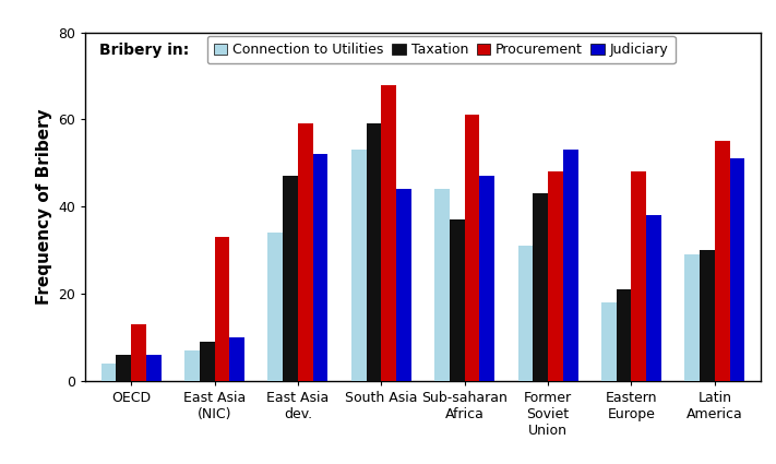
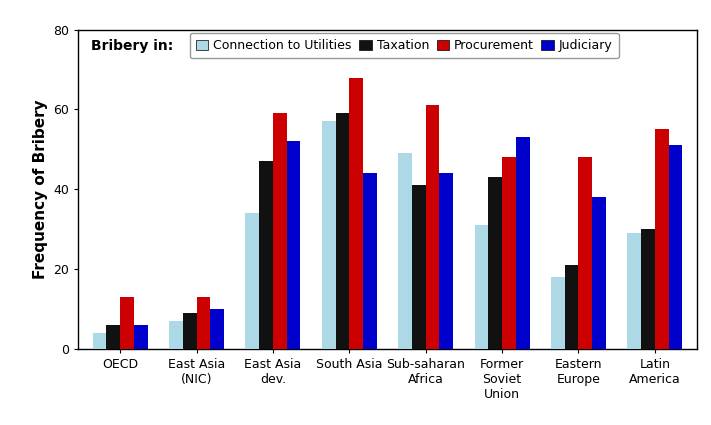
Procurement/East Asia (NIC): 33 -> 13
Connection to Utilities/South Asia: 53 -> 57
Connection to Utilities/Sub-saharan Africa: 44 -> 49
Taxation/Sub-saharan Africa: 37 -> 41
Judiciary/Sub-saharan Africa: 47 -> 44
